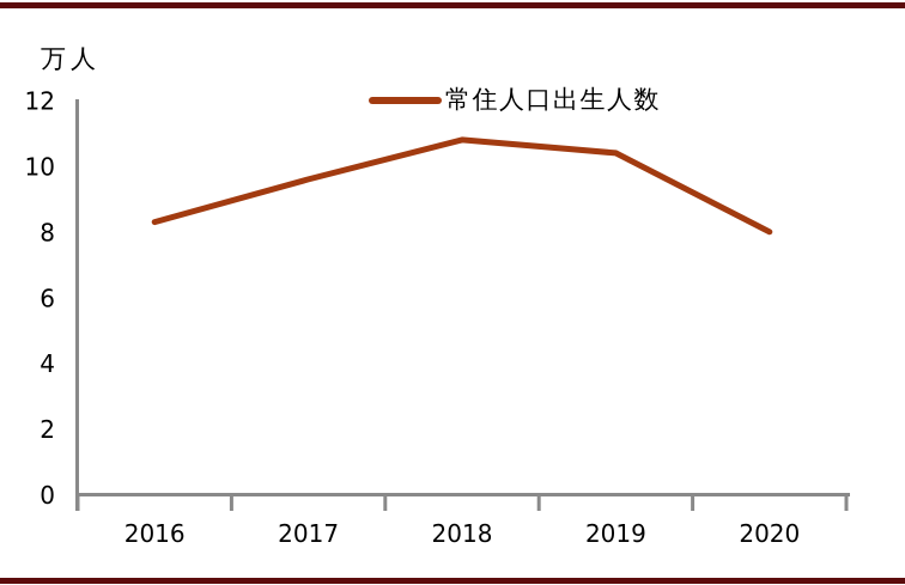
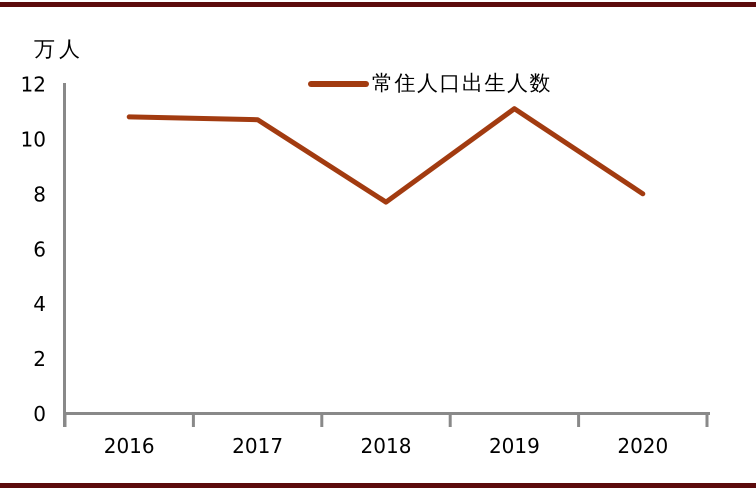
2016: 8.3 -> 10.8
2017: 9.6 -> 10.7
2018: 10.8 -> 7.7
2019: 10.4 -> 11.1
